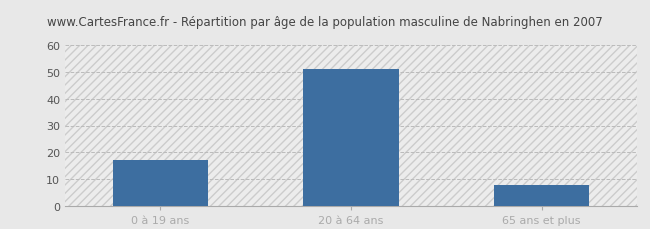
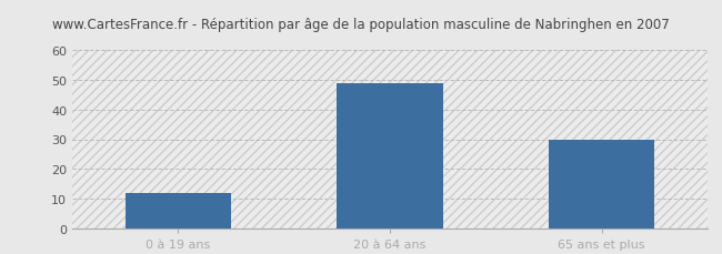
0 à 19 ans: 17 -> 12
20 à 64 ans: 51 -> 49
65 ans et plus: 8 -> 30
